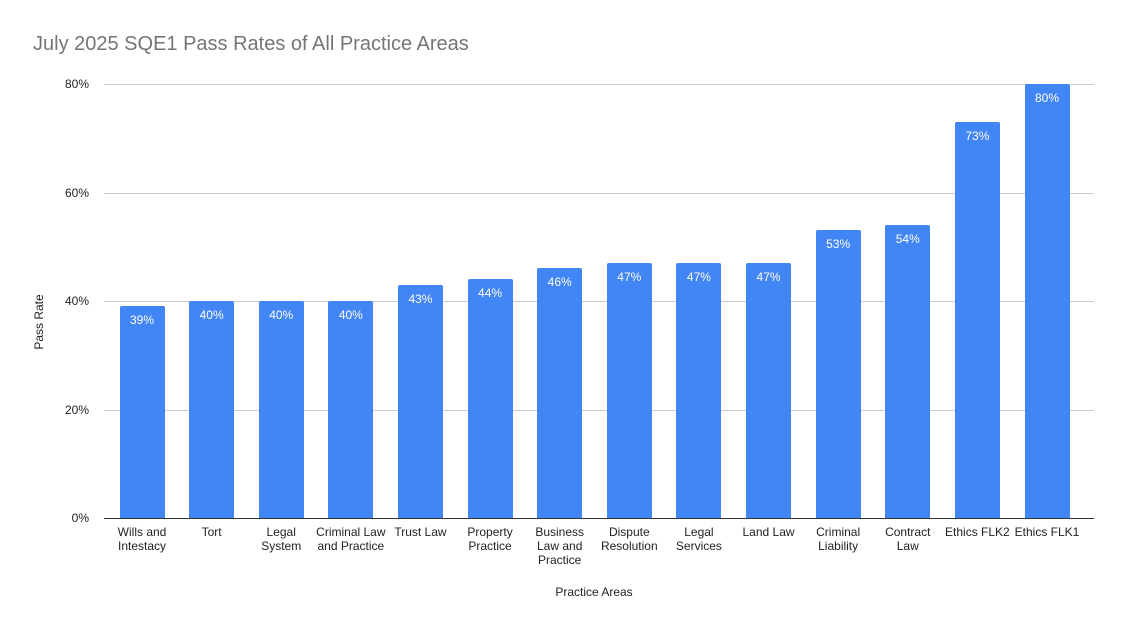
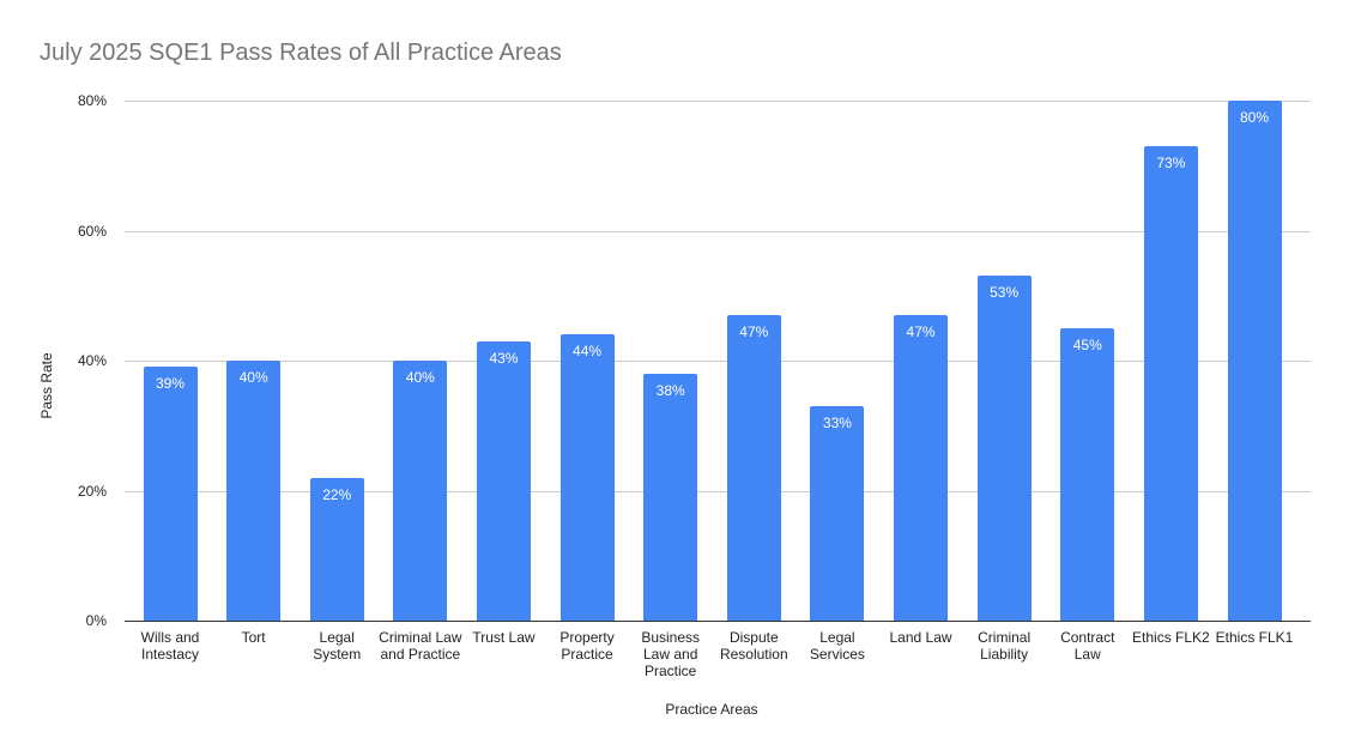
Legal System: 40% -> 22%
Business Law and Practice: 46% -> 38%
Legal Services: 47% -> 33%
Contract Law: 54% -> 45%
